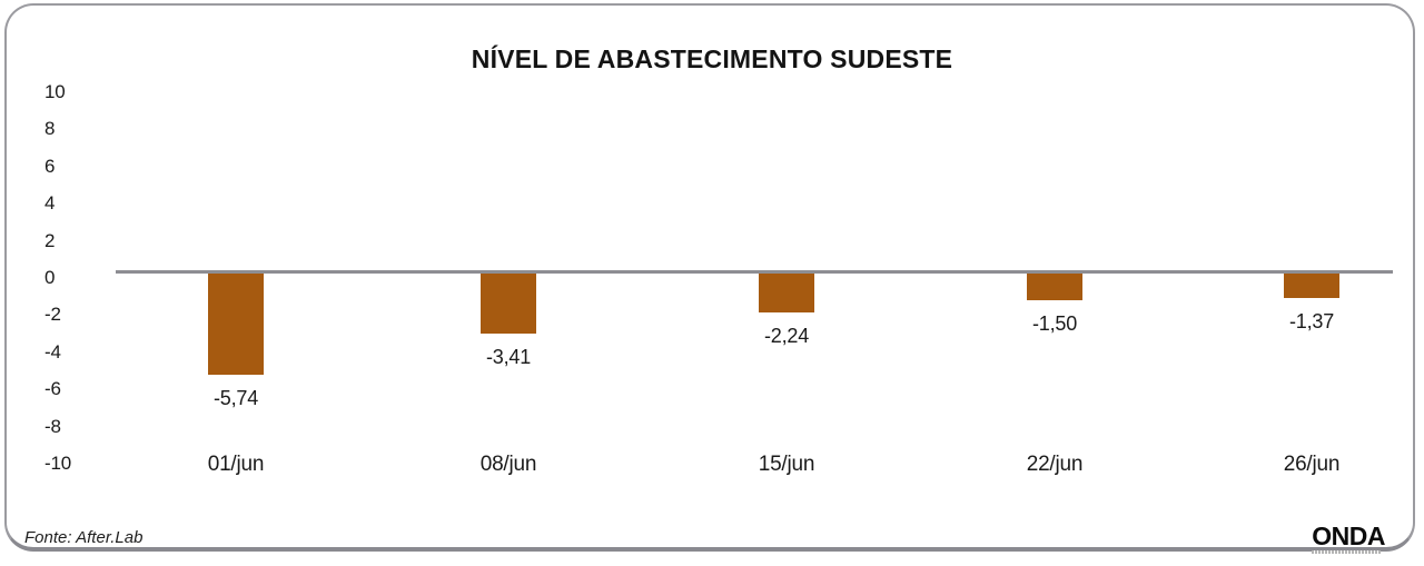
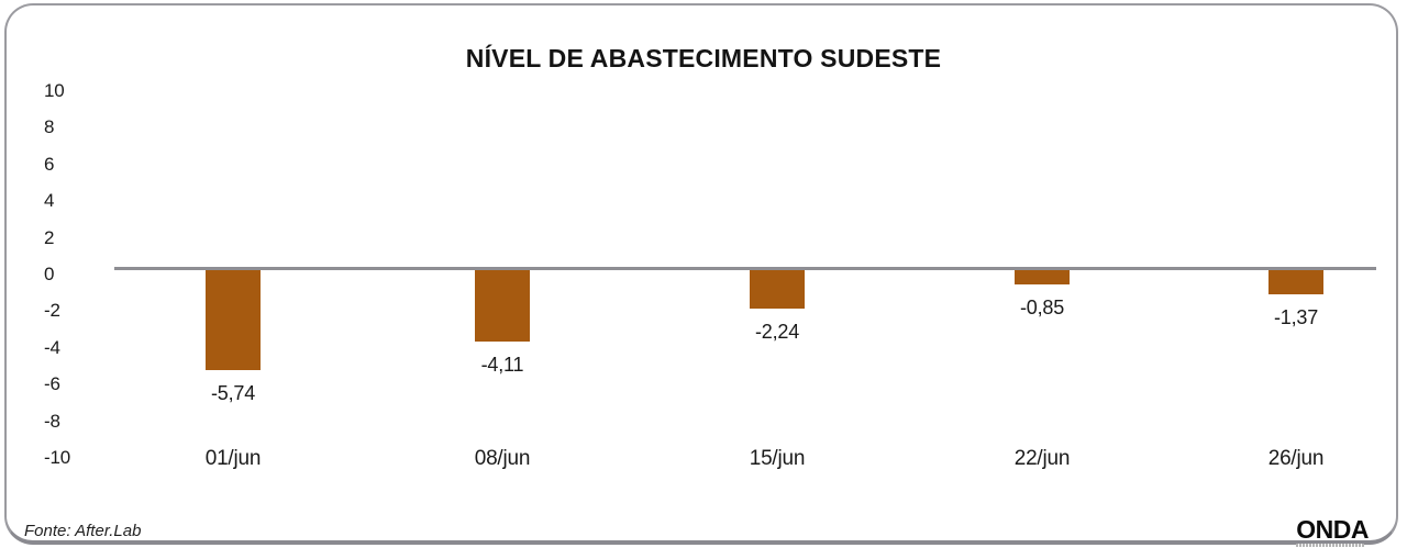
08/jun: -3,41 -> -4,11
22/jun: -1,50 -> -0,85
